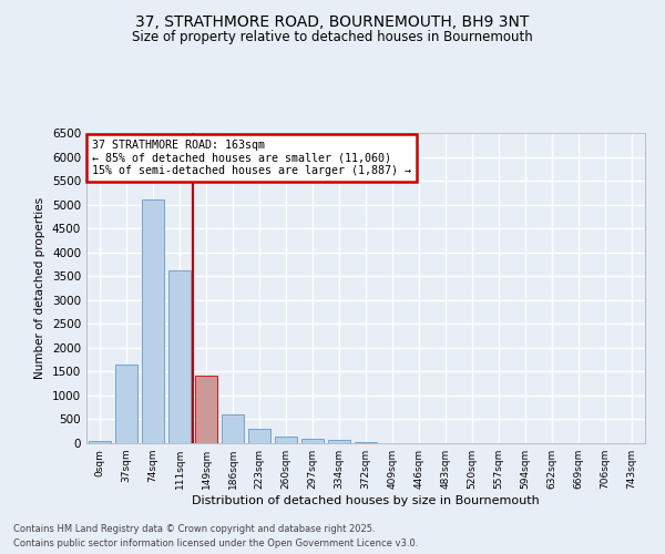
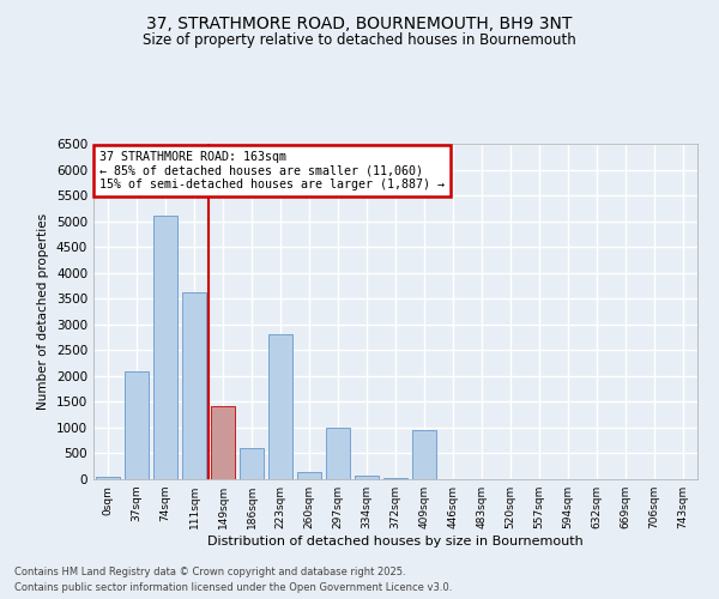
37sqm: 1650 -> 2100
223sqm: 310 -> 2800
297sqm: 100 -> 1000
409sqm: 10 -> 950
